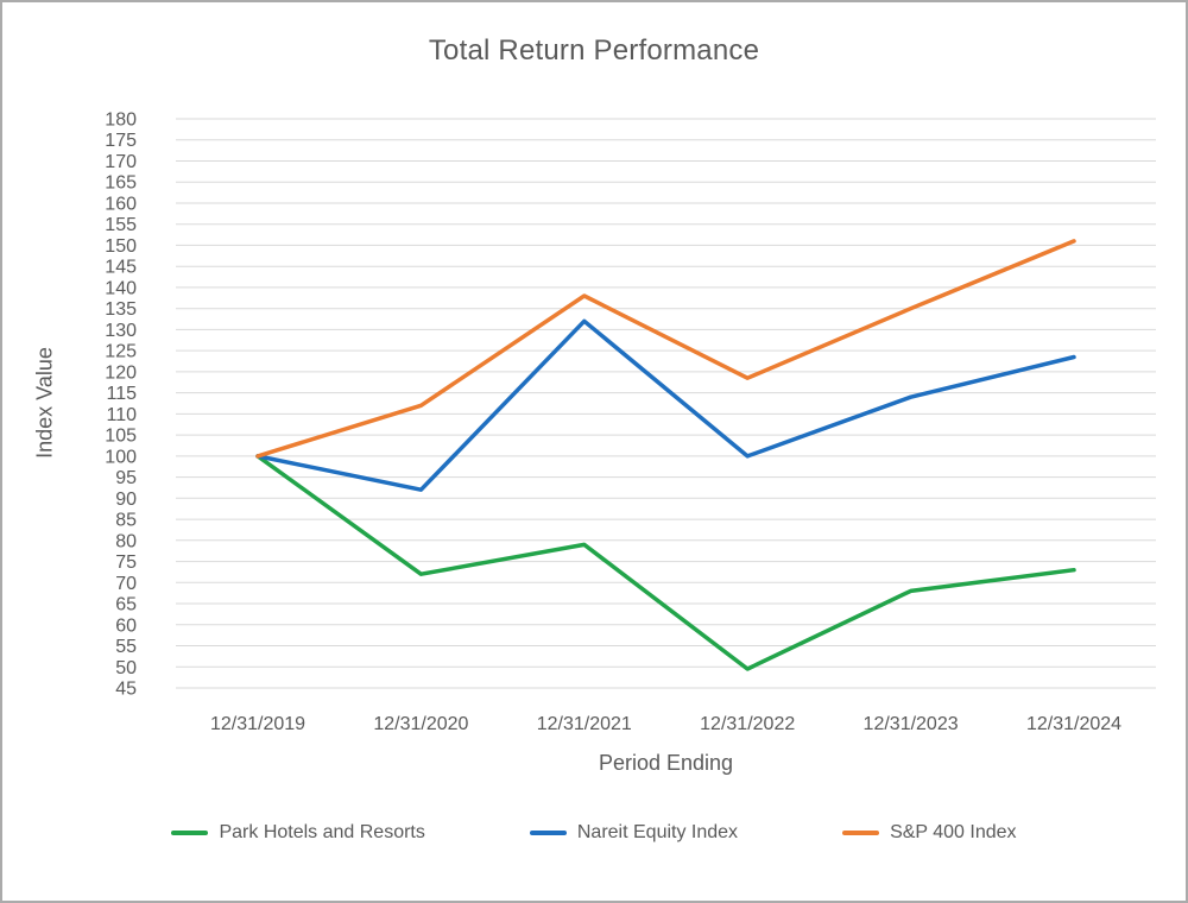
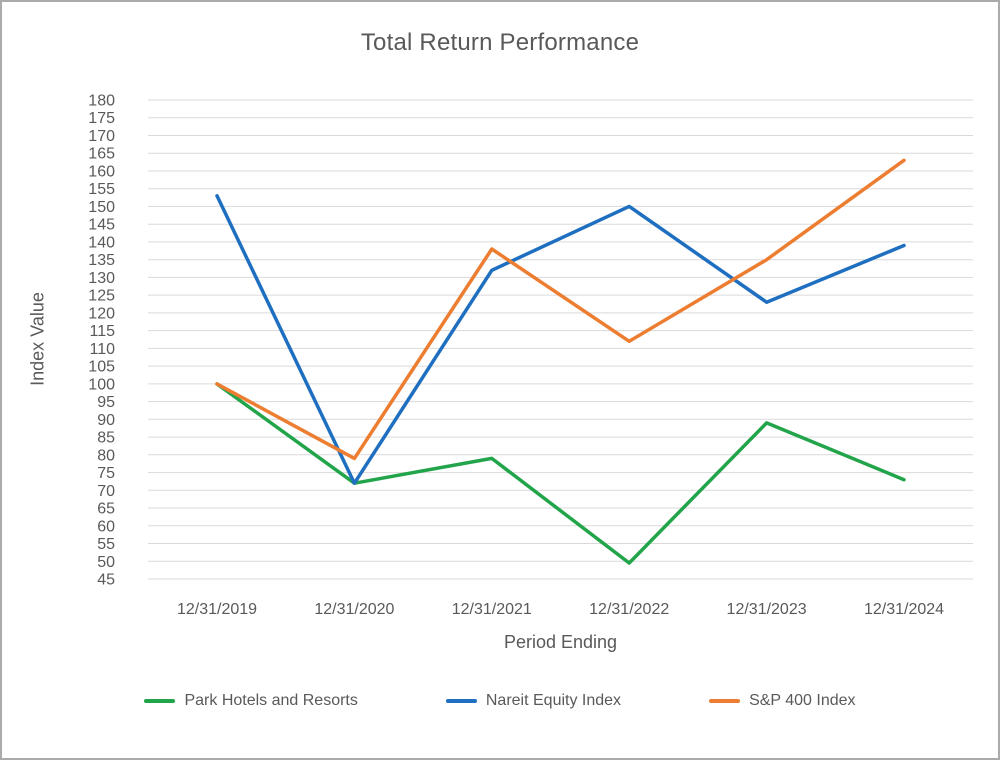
Nareit Equity Index/12/31/2019: 100 -> 153
Nareit Equity Index/12/31/2020: 92 -> 72
S&P 400 Index/12/31/2020: 112 -> 79
Nareit Equity Index/12/31/2022: 100 -> 150
S&P 400 Index/12/31/2022: 118 -> 112
Park Hotels and Resorts/12/31/2023: 68 -> 89
Nareit Equity Index/12/31/2023: 114 -> 123
Nareit Equity Index/12/31/2024: 124 -> 139
S&P 400 Index/12/31/2024: 151 -> 163
